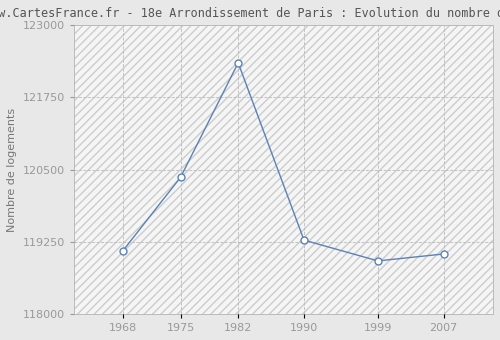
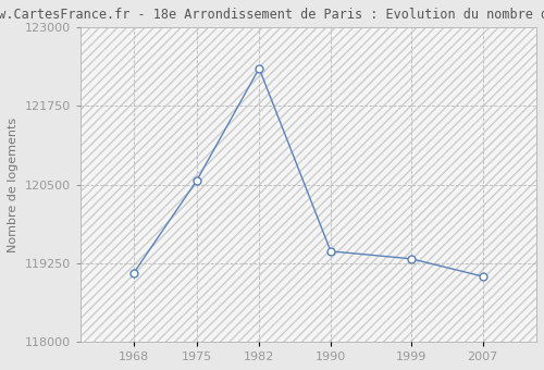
1975: 120370 -> 120560
1990: 119280 -> 119440
1999: 118920 -> 119320
